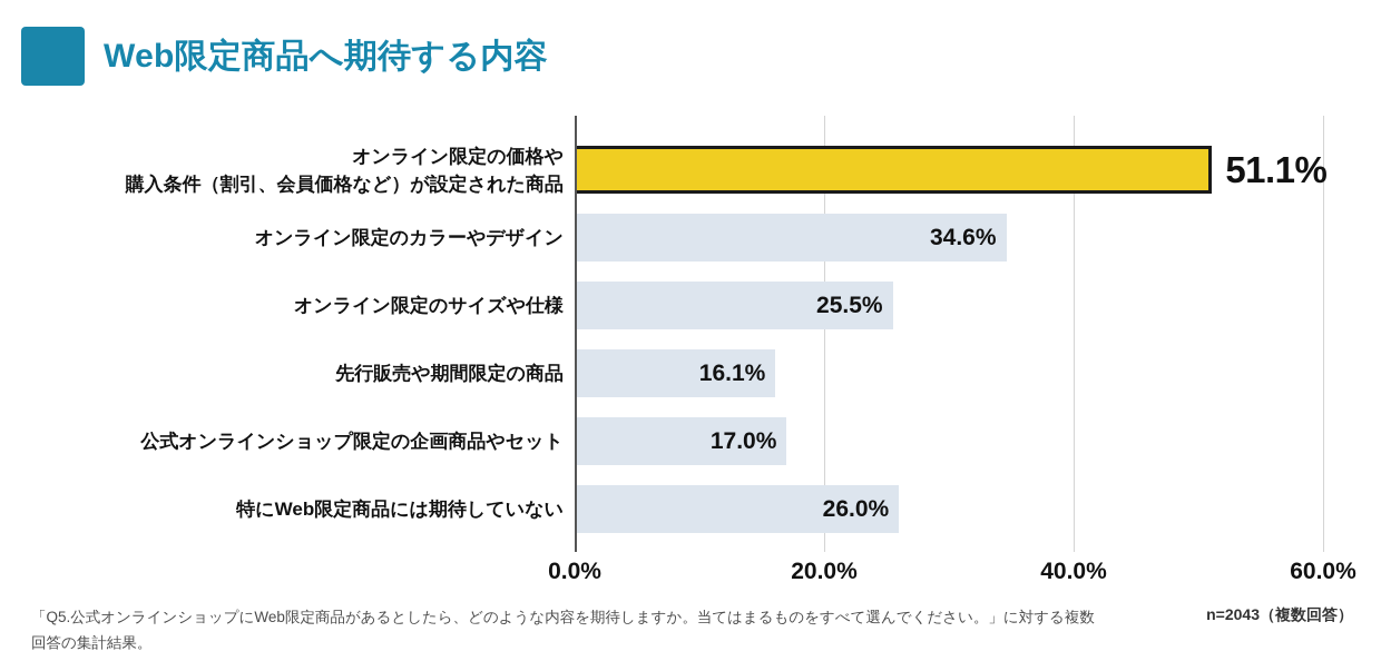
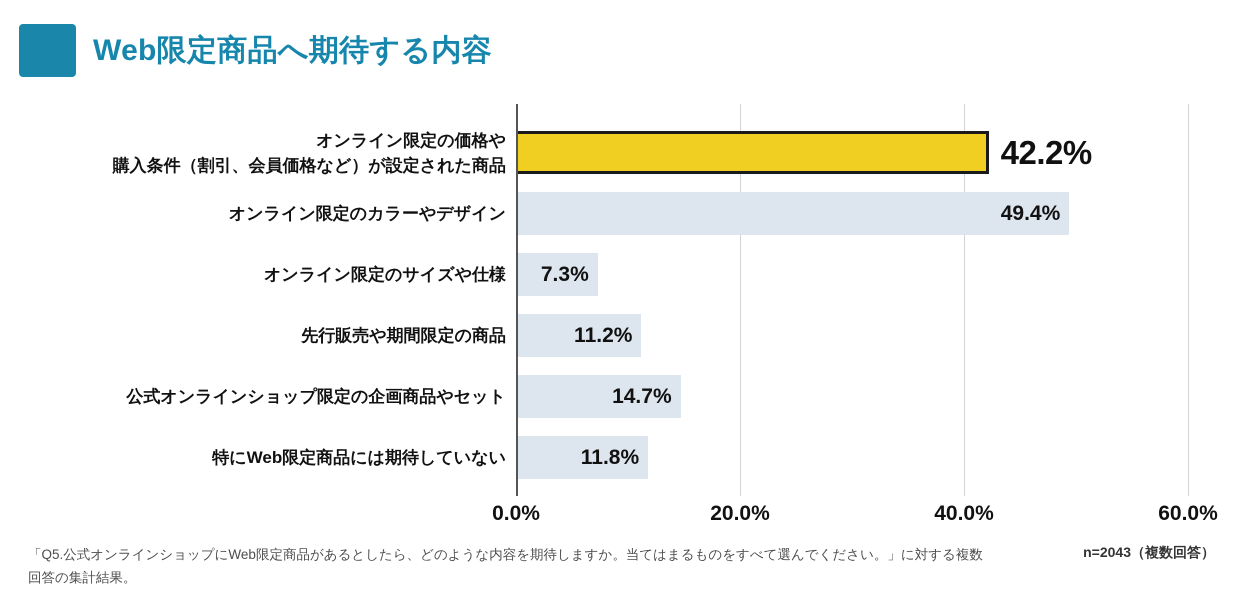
オンライン限定の価格や 購入条件（割引、会員価格など）が設定された商品: 51.1% -> 42.2%
オンライン限定のカラーやデザイン: 34.6% -> 49.4%
オンライン限定のサイズや仕様: 25.5% -> 7.3%
先行販売や期間限定の商品: 16.1% -> 11.2%
公式オンラインショップ限定の企画商品やセット: 17.0% -> 14.7%
特にWeb限定商品には期待していない: 26.0% -> 11.8%
